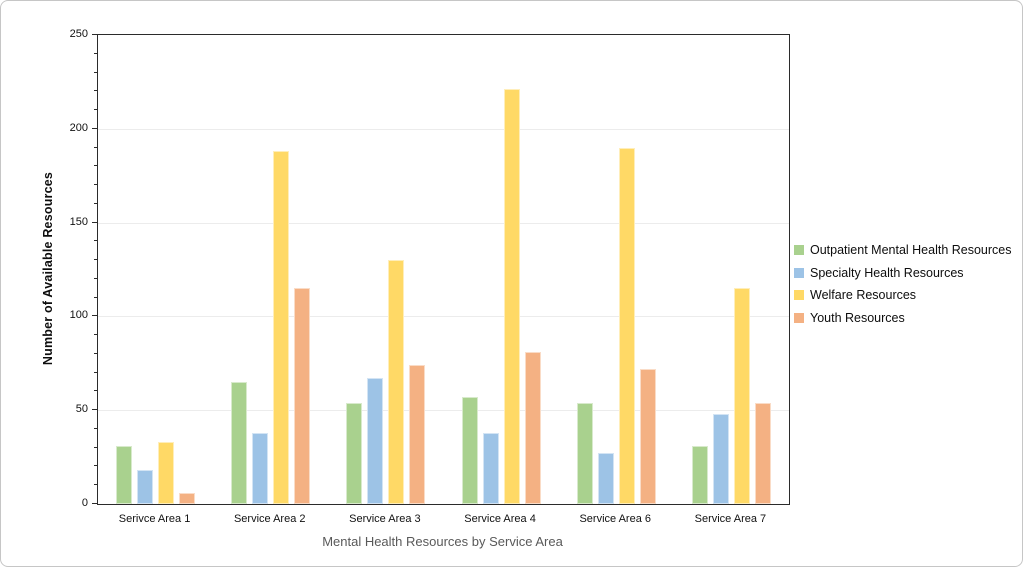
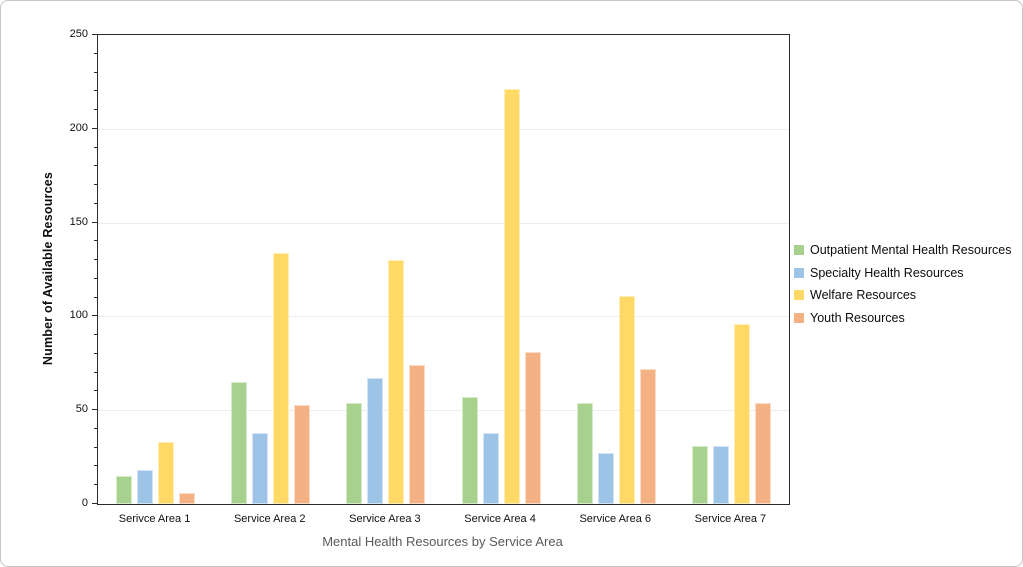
Outpatient Mental Health Resources/Serivce Area 1: 31 -> 15
Welfare Resources/Service Area 2: 188 -> 134
Youth Resources/Service Area 2: 115 -> 53
Welfare Resources/Service Area 6: 190 -> 111
Specialty Health Resources/Service Area 7: 48 -> 31
Welfare Resources/Service Area 7: 115 -> 96
